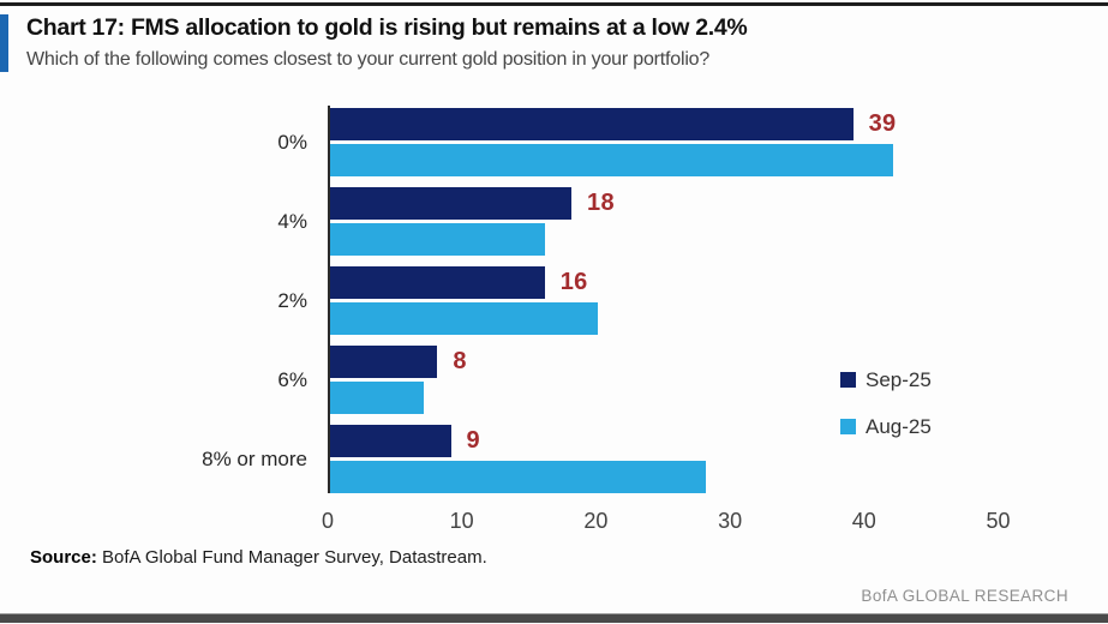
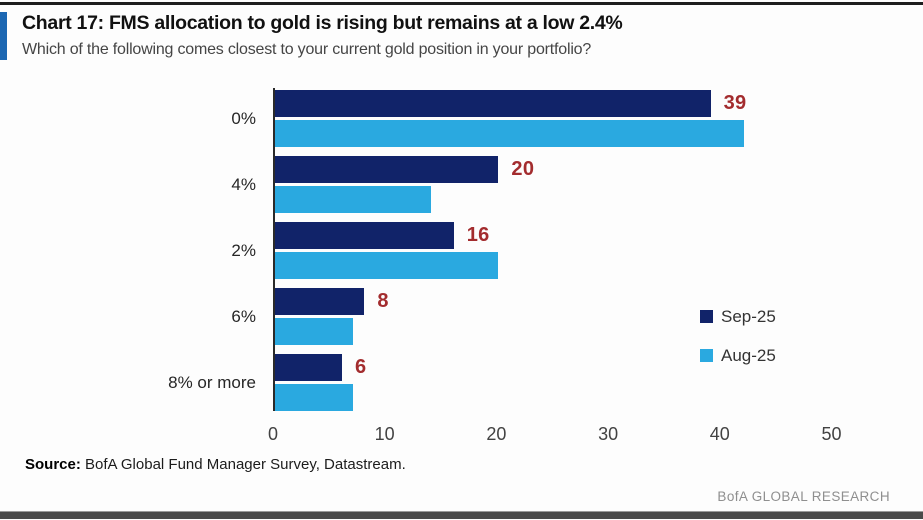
Sep-25/4%: 18 -> 20
Aug-25/4%: 16 -> 14
Sep-25/8% or more: 9 -> 6
Aug-25/8% or more: 28 -> 7
